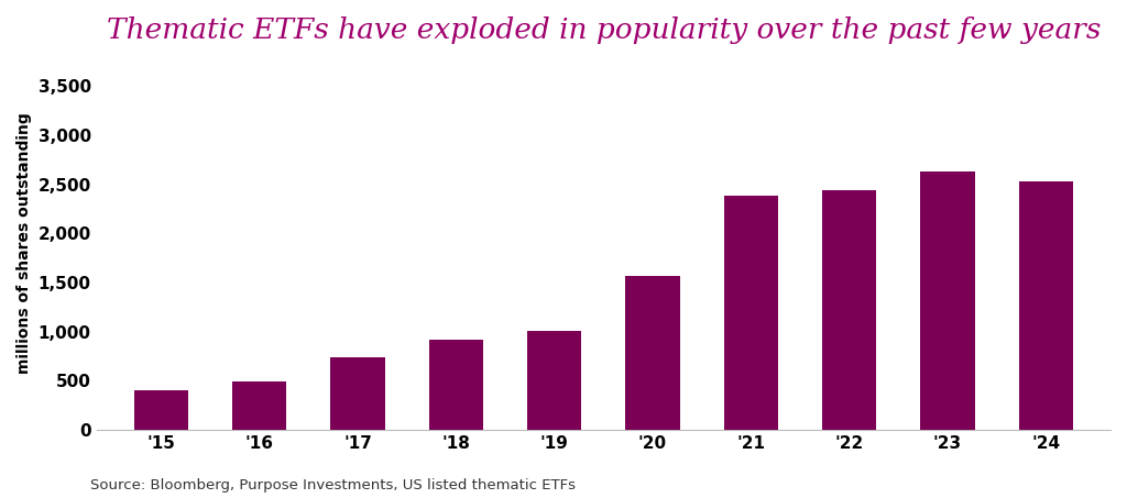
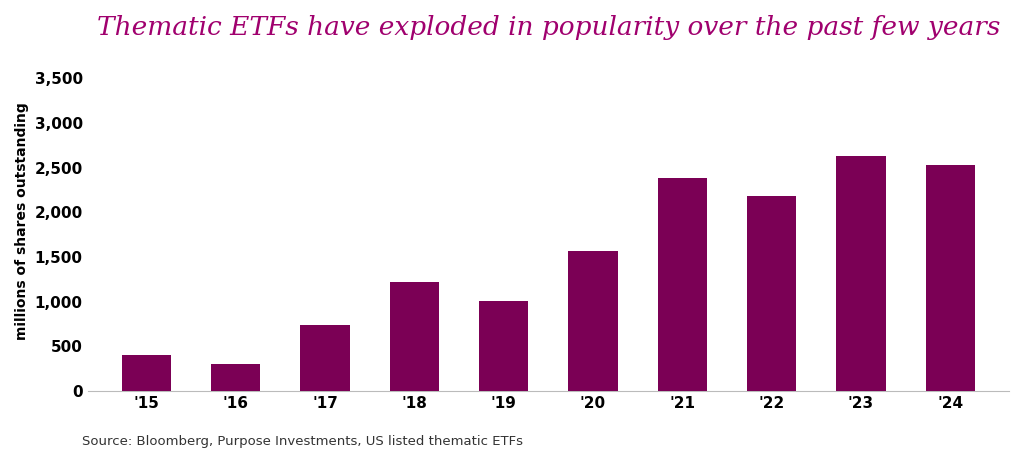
'16: 490 -> 300
'18: 920 -> 1,220
'22: 2,440 -> 2,180
